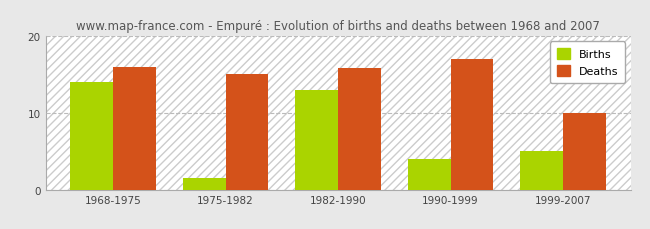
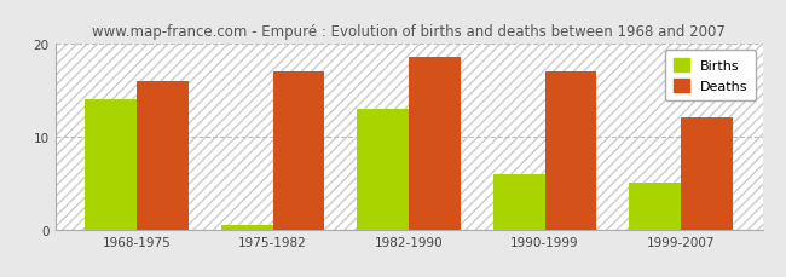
Births/1975-1982: 1.6 -> 0.5
Deaths/1975-1982: 15.0 -> 17.0
Deaths/1982-1990: 15.8 -> 18.5
Births/1990-1999: 4.0 -> 6.0
Deaths/1999-2007: 10.0 -> 12.0
